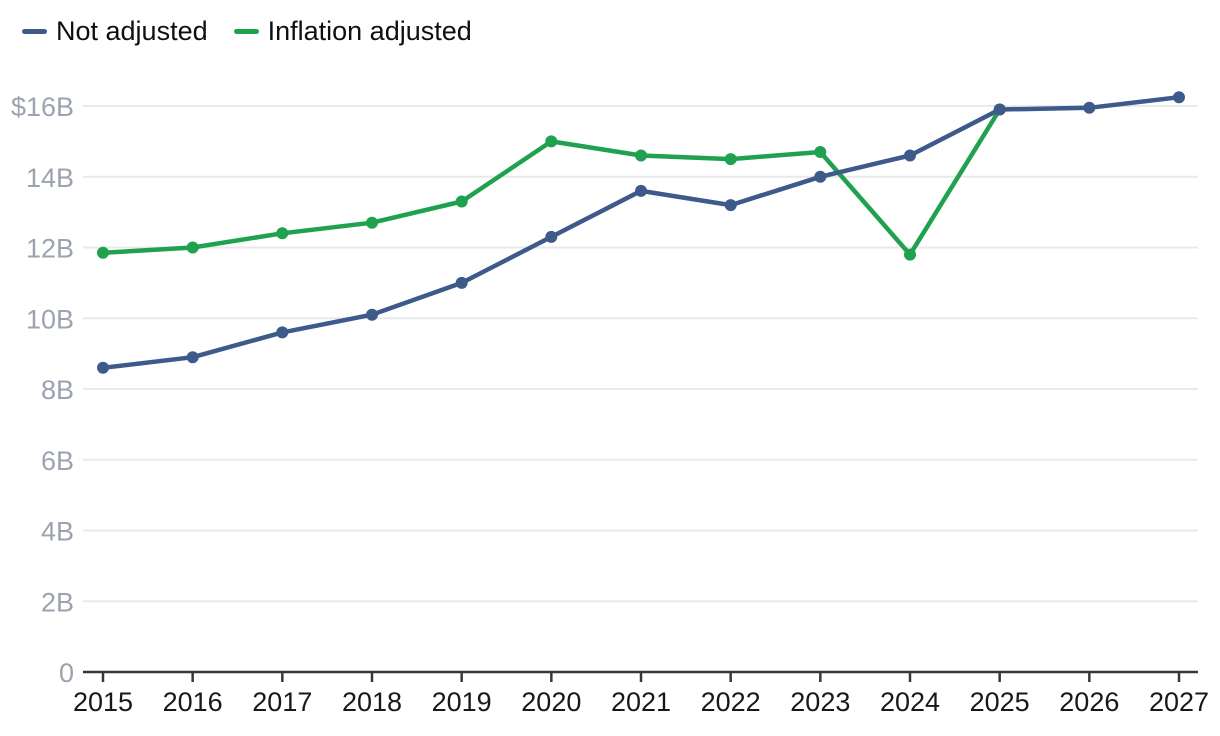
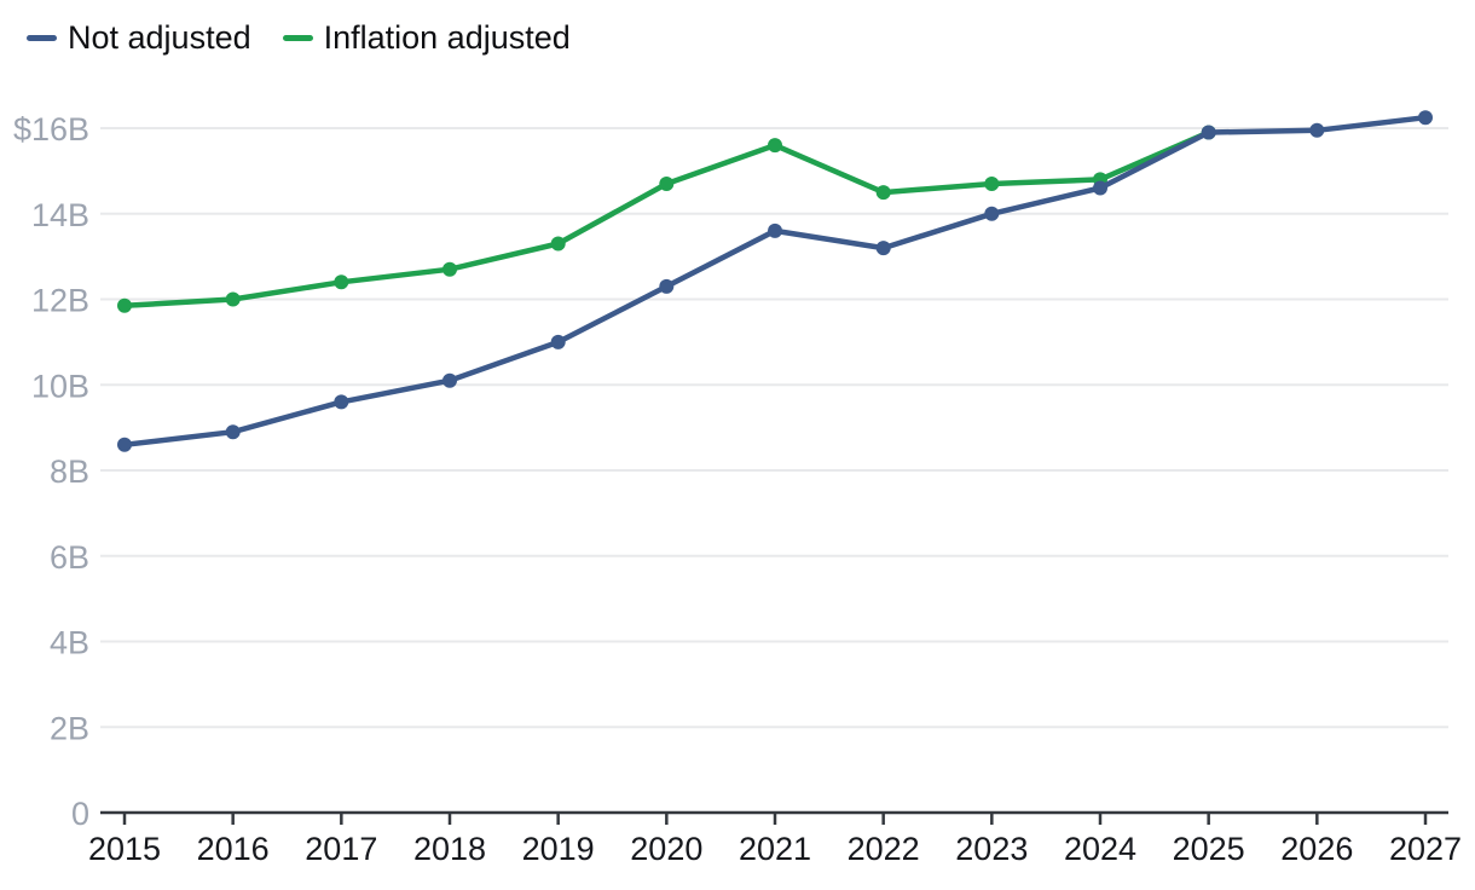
Inflation adjusted/2020: $15.0B -> $14.7B
Inflation adjusted/2021: $14.6B -> $15.6B
Inflation adjusted/2024: $11.8B -> $14.8B
